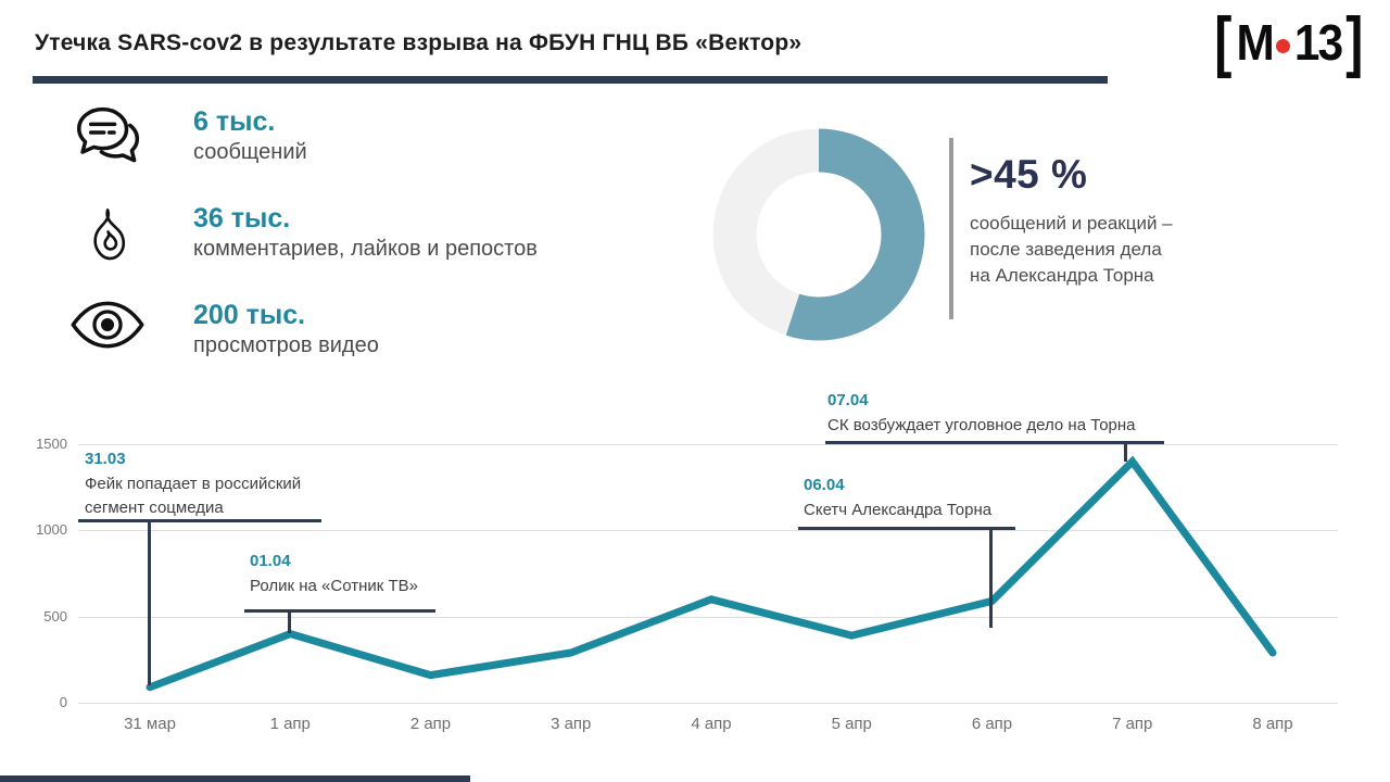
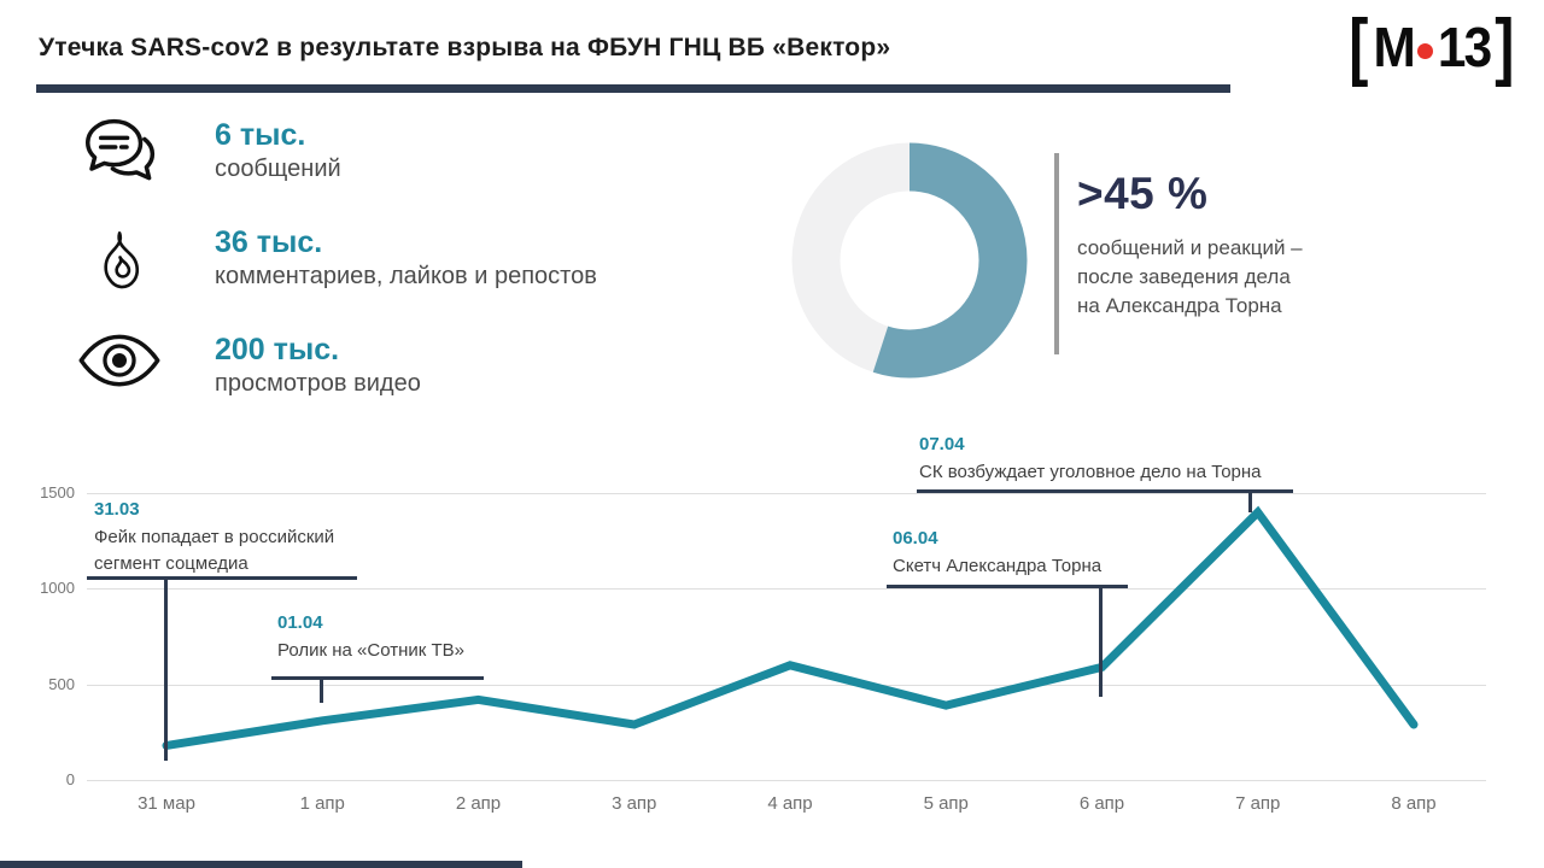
31 мар: 90 -> 180
1 апр: 400 -> 310
2 апр: 160 -> 420
